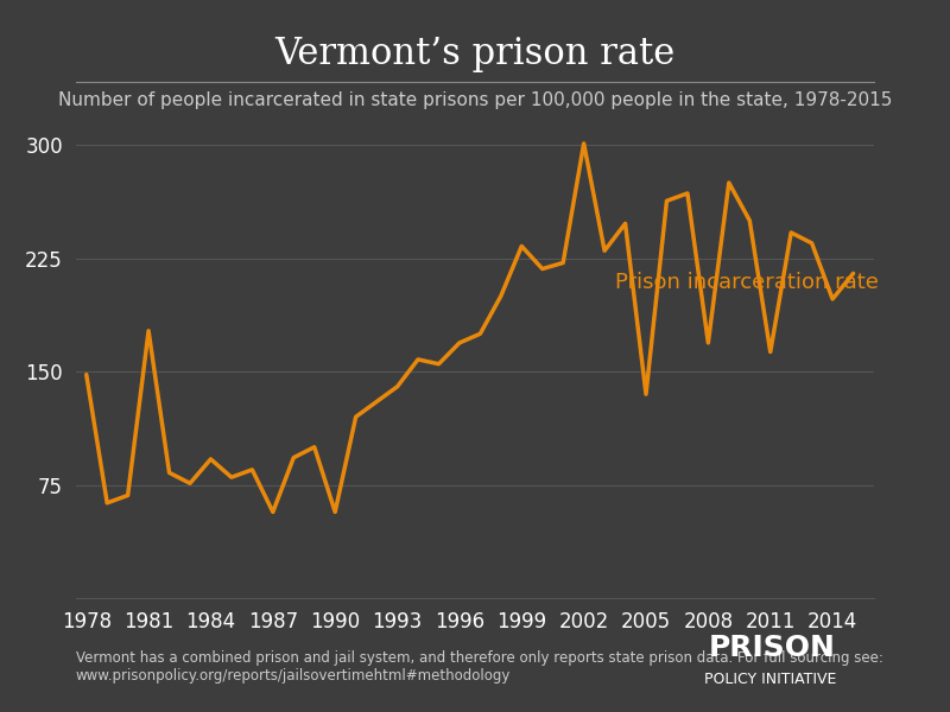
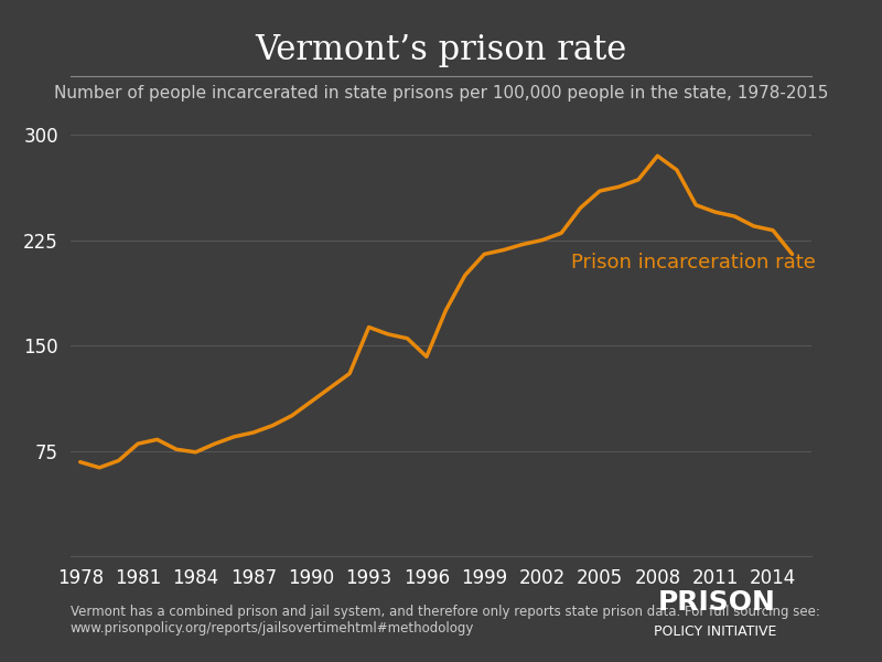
1978: 148 -> 67
1981: 177 -> 80
1984: 92 -> 74
1987: 57 -> 88
1990: 57 -> 110
1993: 140 -> 163
1996: 169 -> 142
1999: 233 -> 215
2002: 301 -> 225
2005: 135 -> 260
2008: 169 -> 285
2011: 163 -> 245
2014: 198 -> 232
